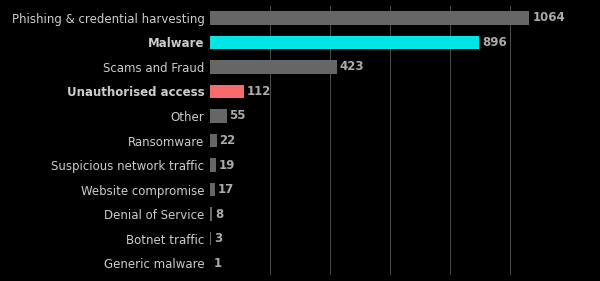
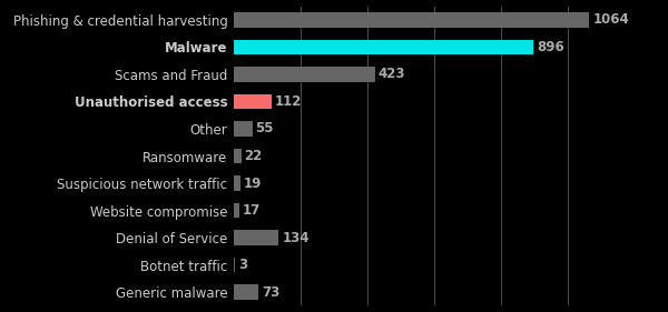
Denial of Service: 8 -> 134
Generic malware: 1 -> 73
